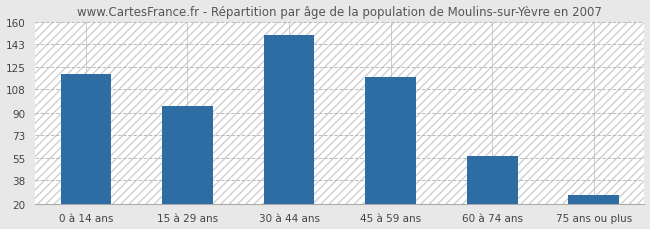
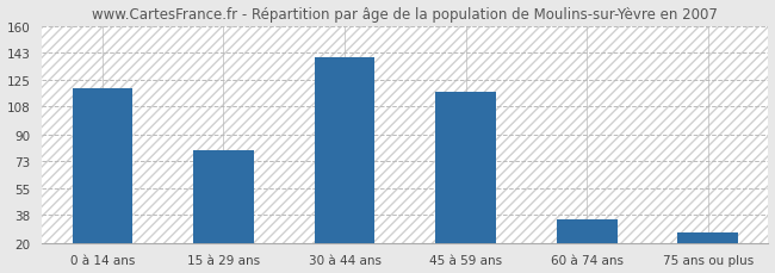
15 à 29 ans: 95 -> 80
30 à 44 ans: 150 -> 140
60 à 74 ans: 57 -> 35
